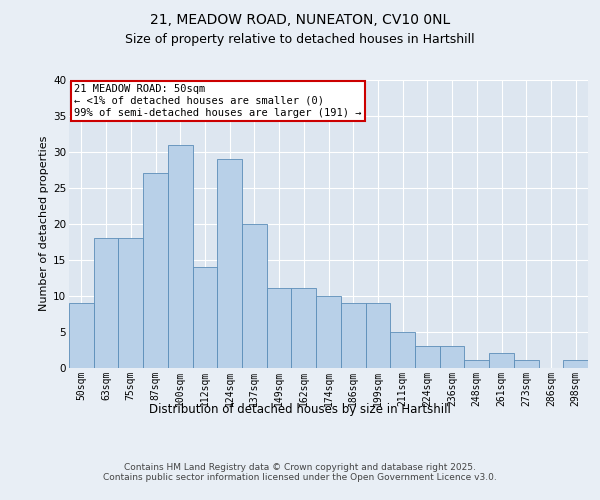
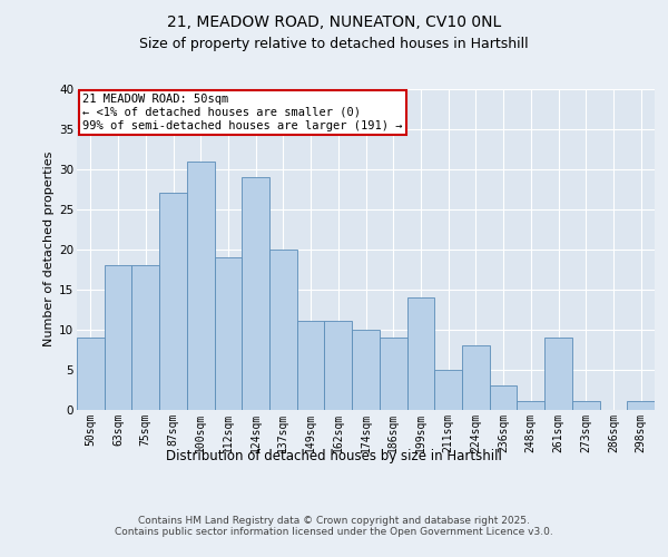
112sqm: 14 -> 19
199sqm: 9 -> 14
224sqm: 3 -> 8
261sqm: 2 -> 9
